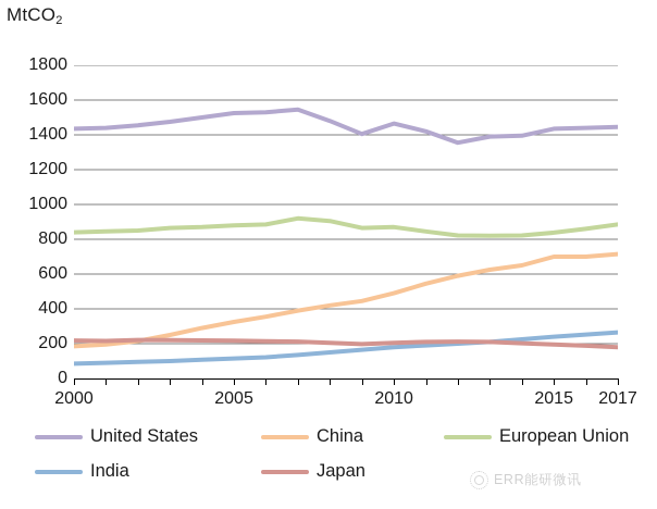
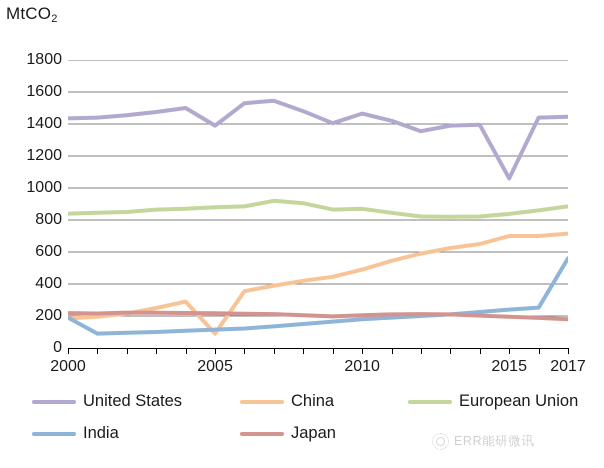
India/2000: 80 -> 190
United States/2005: 1520 -> 1390
China/2005: 320 -> 90
United States/2015: 1440 -> 1060
India/2017: 260 -> 560
